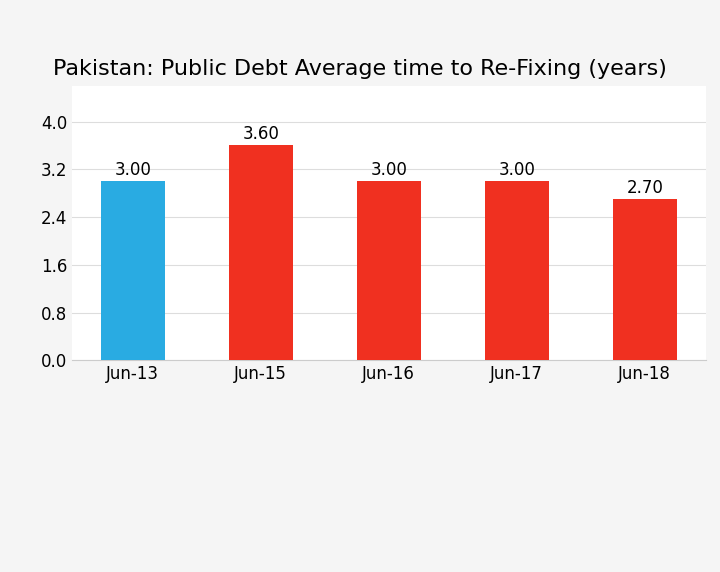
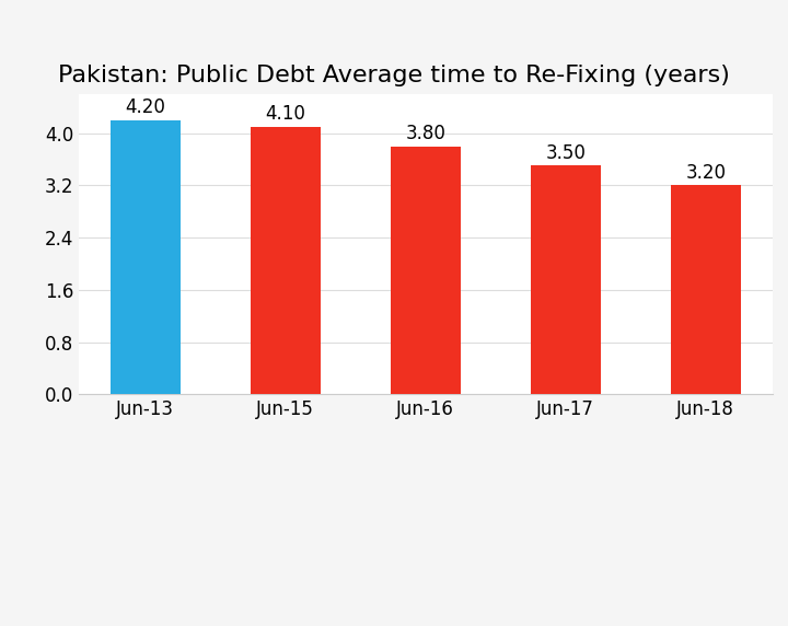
Jun-13: 3.00 -> 4.20
Jun-15: 3.60 -> 4.10
Jun-16: 3.00 -> 3.80
Jun-17: 3.00 -> 3.50
Jun-18: 2.70 -> 3.20
